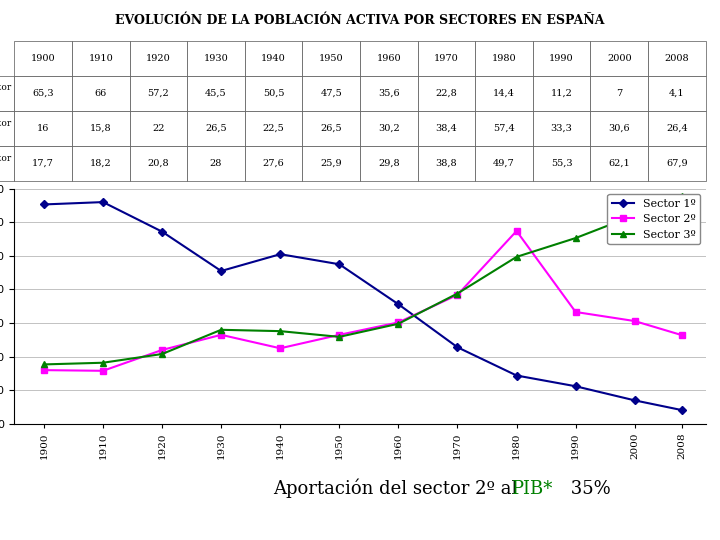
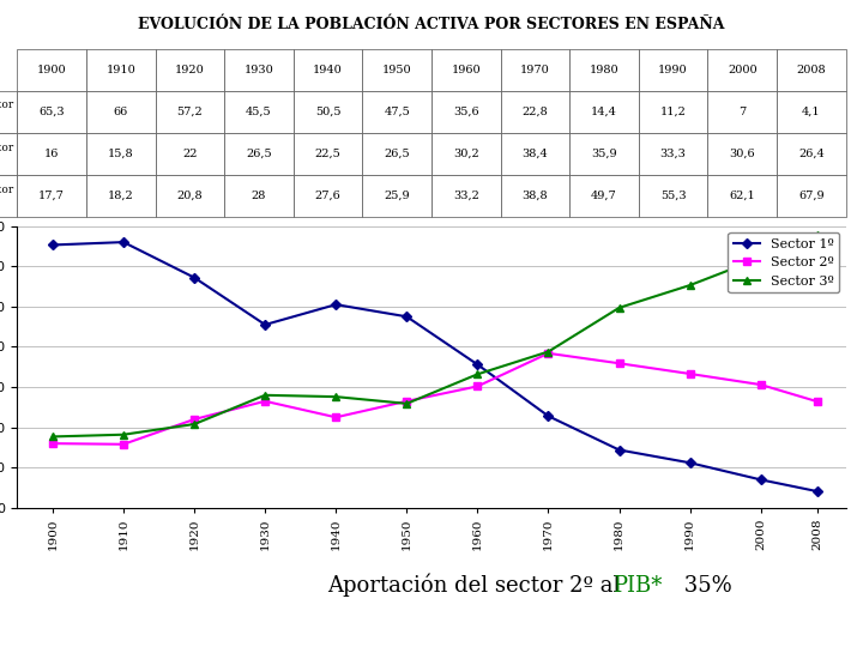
Sector 3º/1960: 29,8 -> 33,2
Sector 2º/1980: 57,4 -> 35,9
